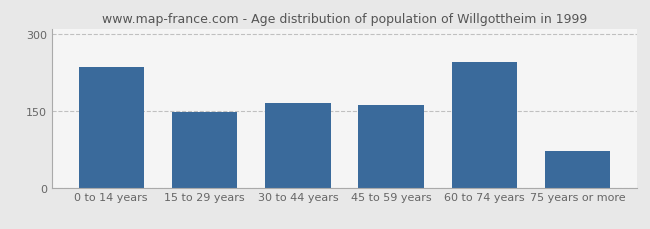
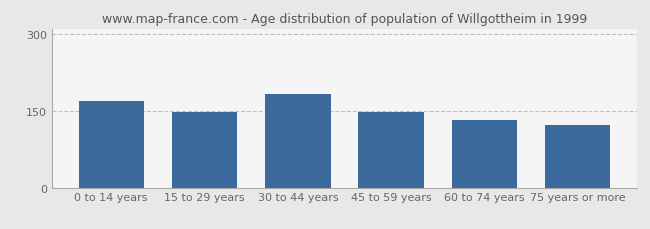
0 to 14 years: 236 -> 170
30 to 44 years: 166 -> 182
45 to 59 years: 162 -> 148
60 to 74 years: 246 -> 133
75 years or more: 72 -> 123
